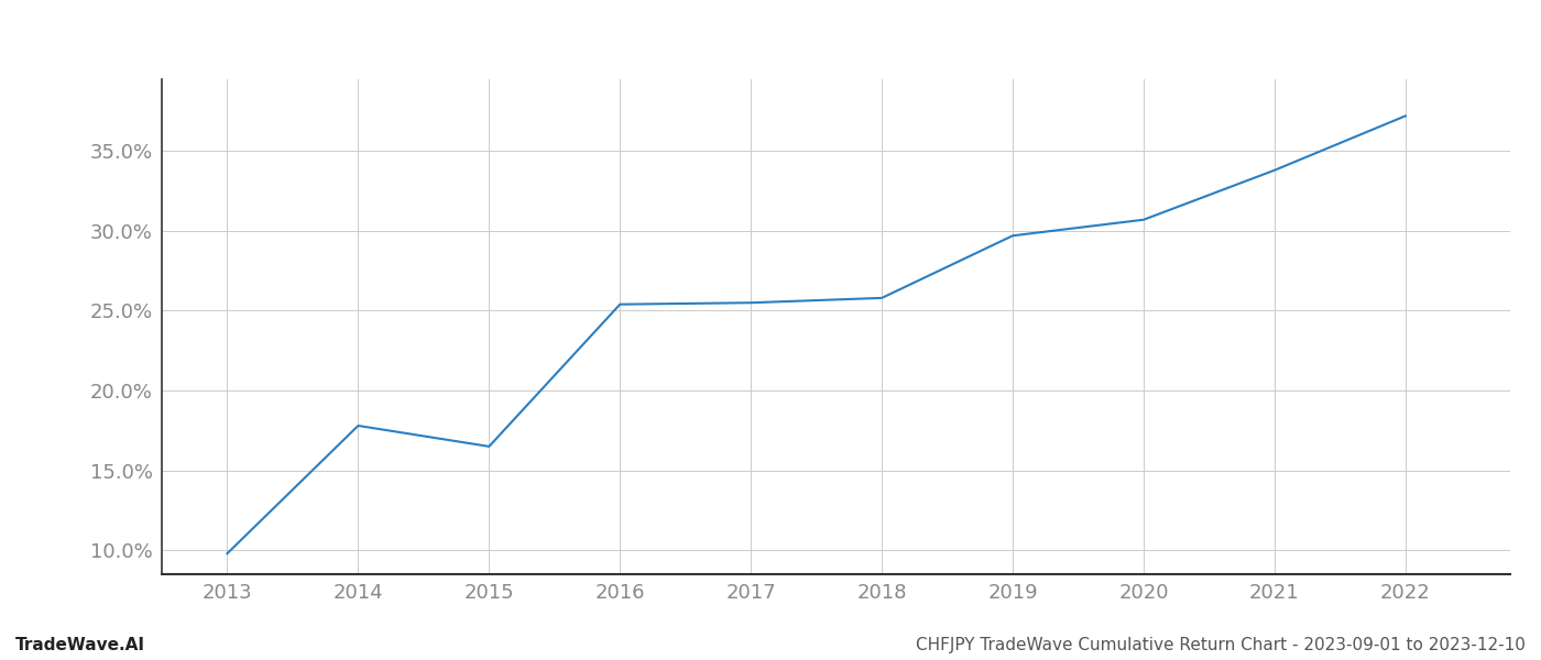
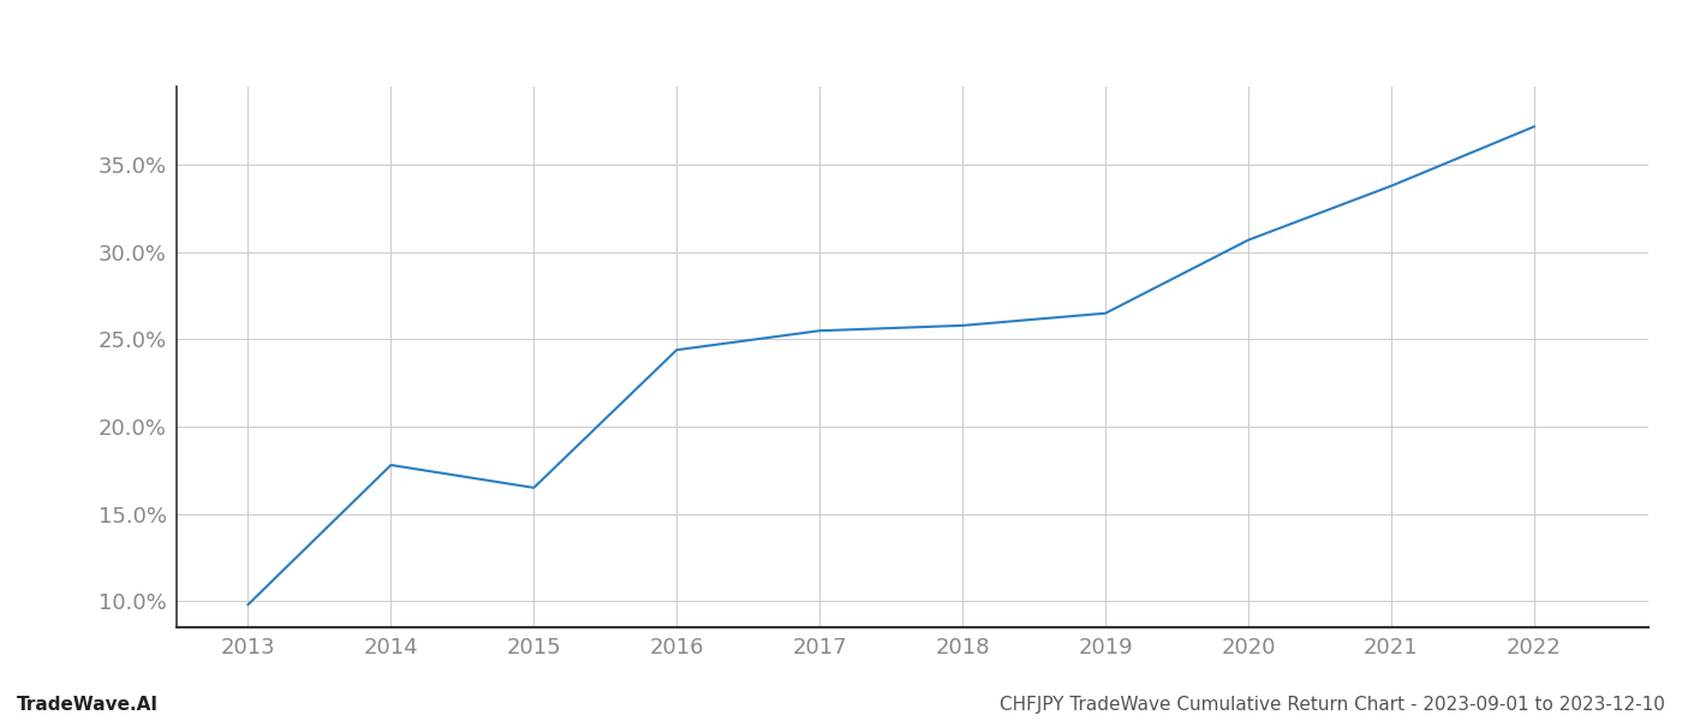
2016: 25.4% -> 24.4%
2019: 29.7% -> 26.5%
